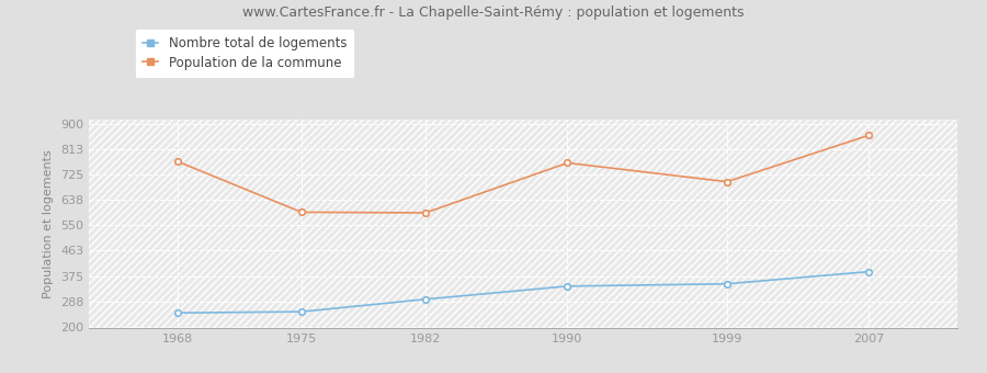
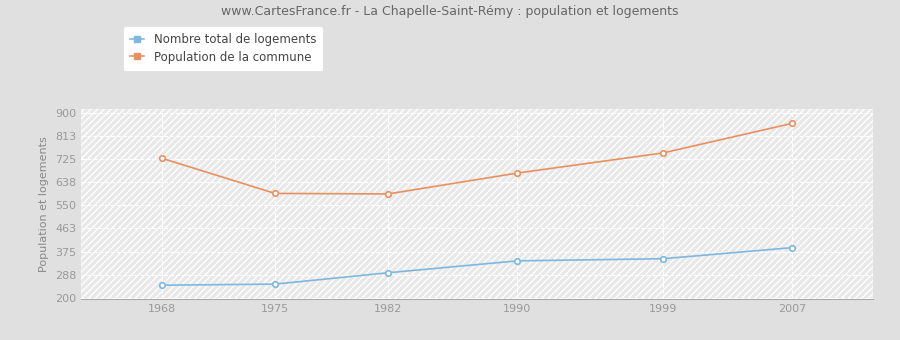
Population de la commune/1968: 770 -> 728
Population de la commune/1990: 765 -> 672
Population de la commune/1999: 700 -> 748
